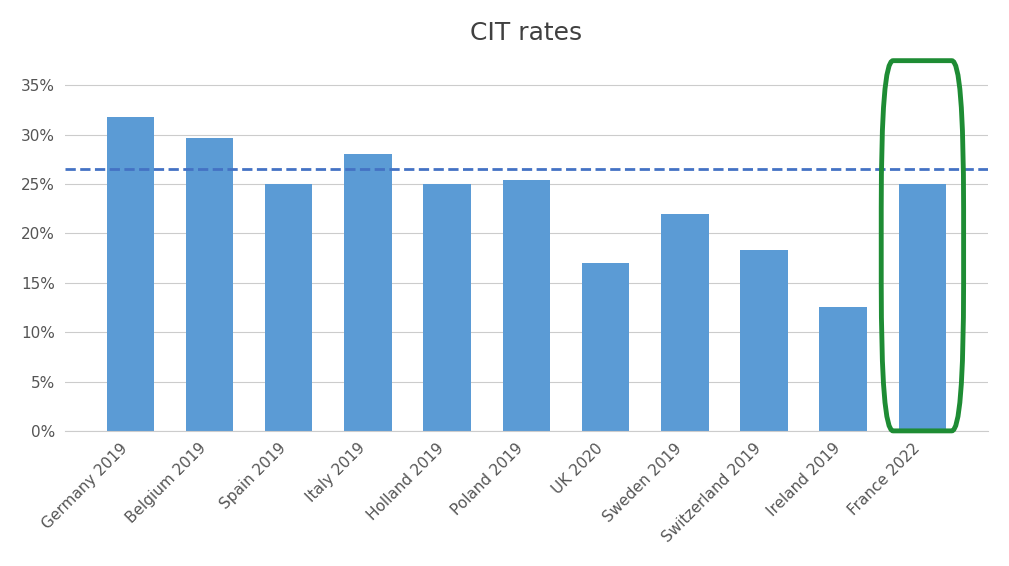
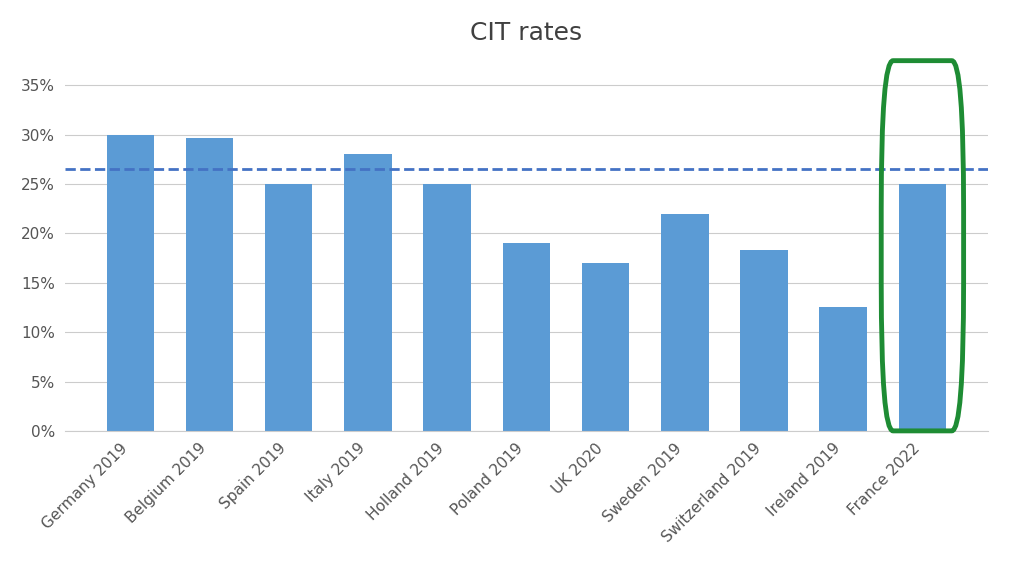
Germany 2019: 31.8% -> 30.0%
Poland 2019: 25.4% -> 19.0%
